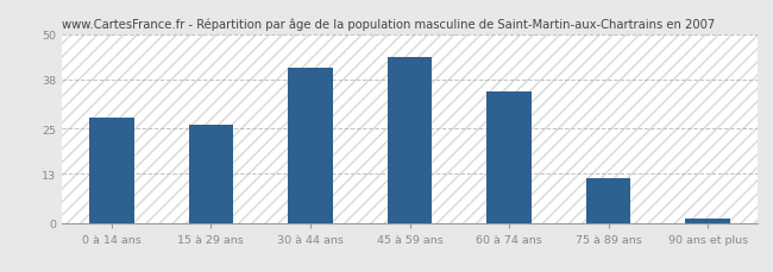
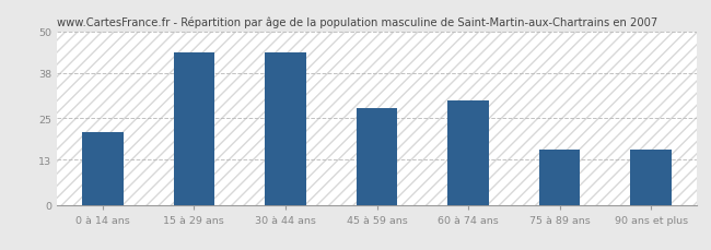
0 à 14 ans: 28 -> 21
15 à 29 ans: 26 -> 44
30 à 44 ans: 41 -> 44
45 à 59 ans: 44 -> 28
60 à 74 ans: 35 -> 30
75 à 89 ans: 12 -> 16
90 ans et plus: 1 -> 16
